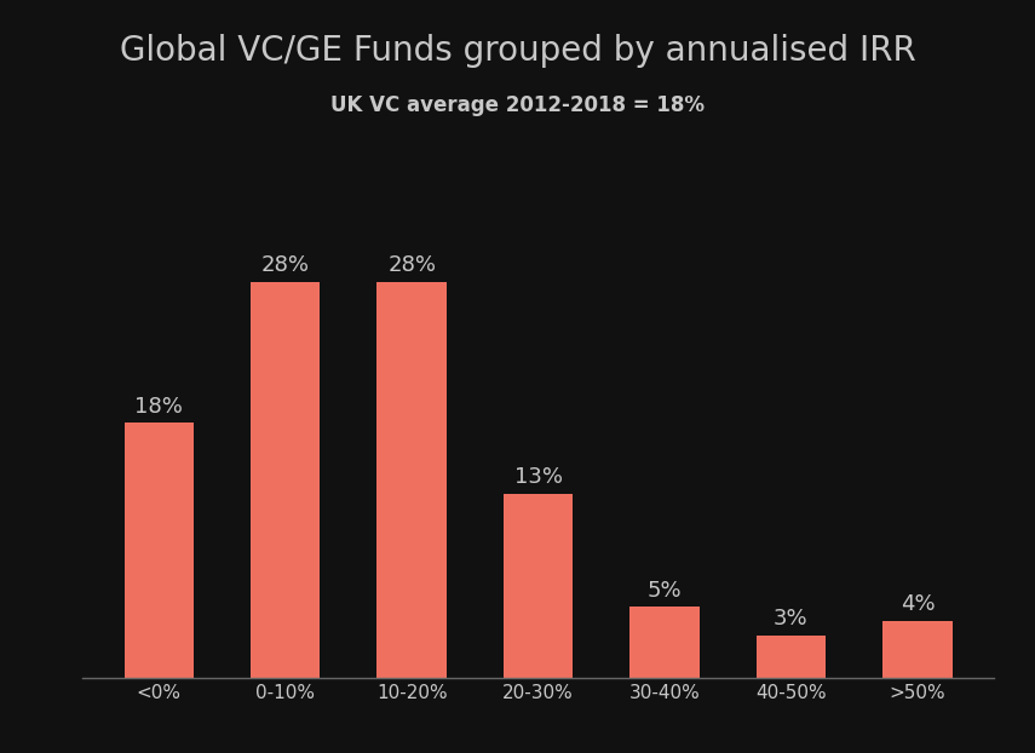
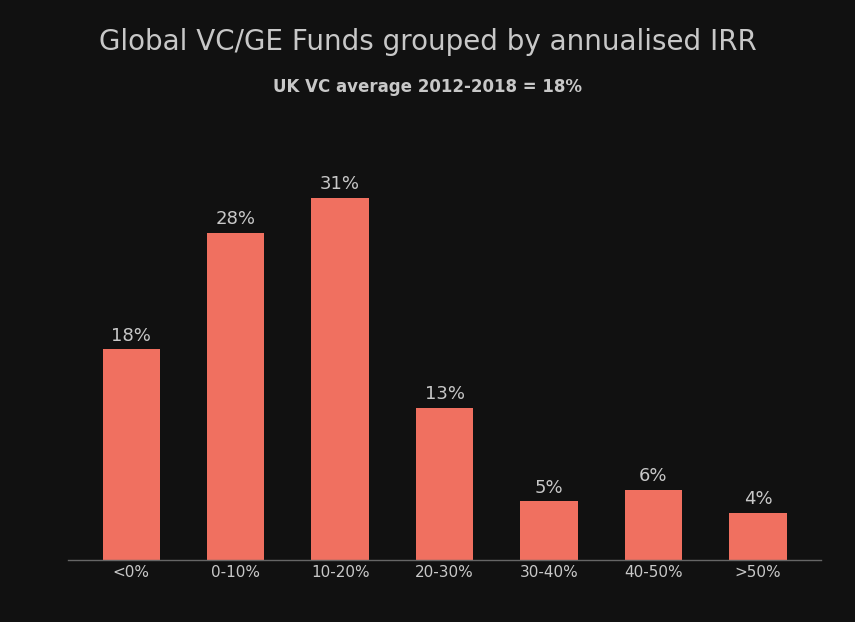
10-20%: 28% -> 31%
40-50%: 3% -> 6%
